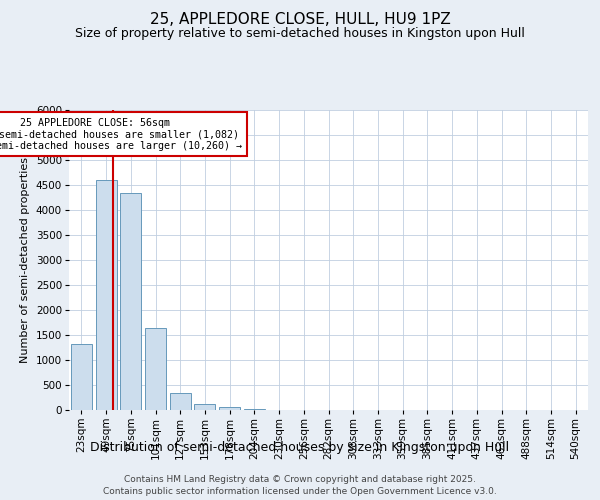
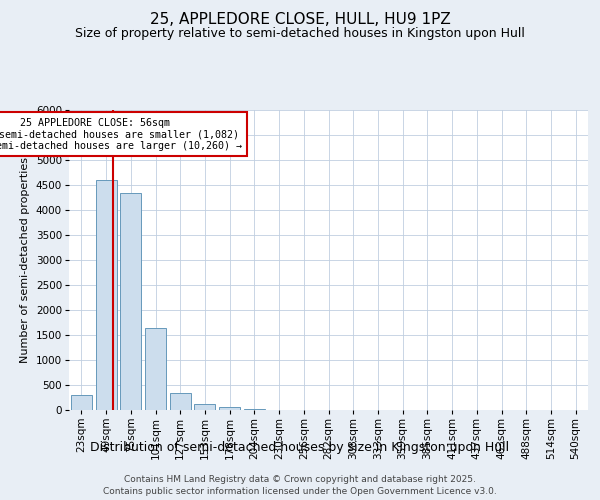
23sqm: 1320 -> 300
